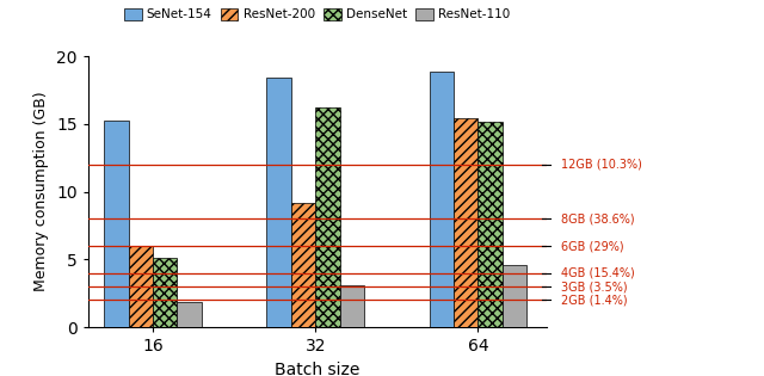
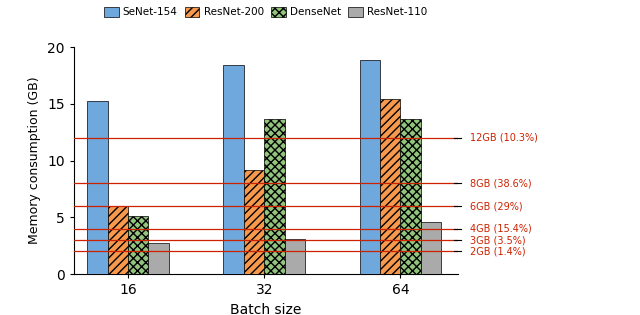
ResNet-110/16: 1.9 -> 2.7
DenseNet/32: 16.2 -> 13.7
DenseNet/64: 15.2 -> 13.7
